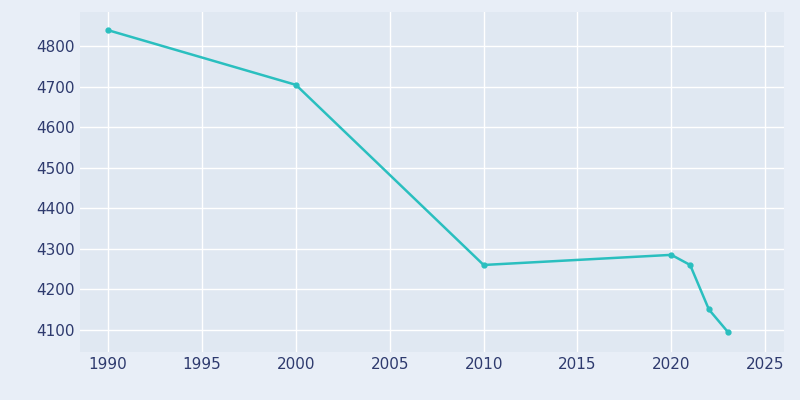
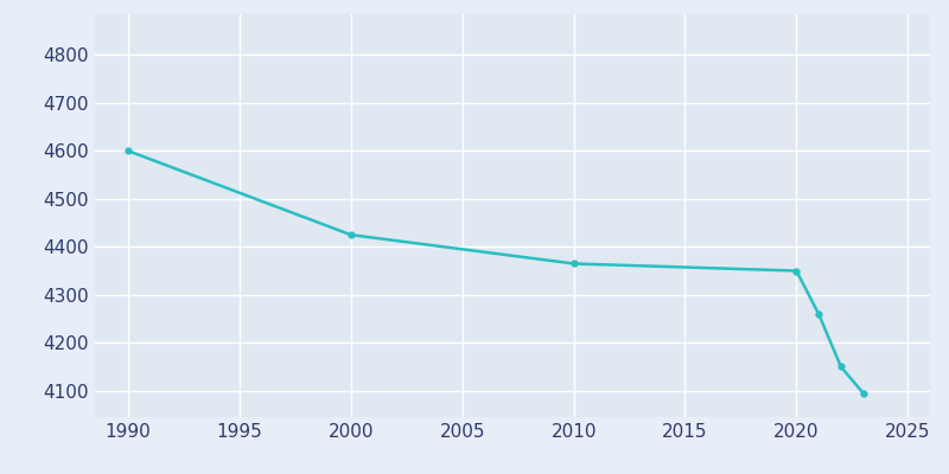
1990: 4840 -> 4600
2000: 4705 -> 4425
2010: 4260 -> 4365
2020: 4285 -> 4350
